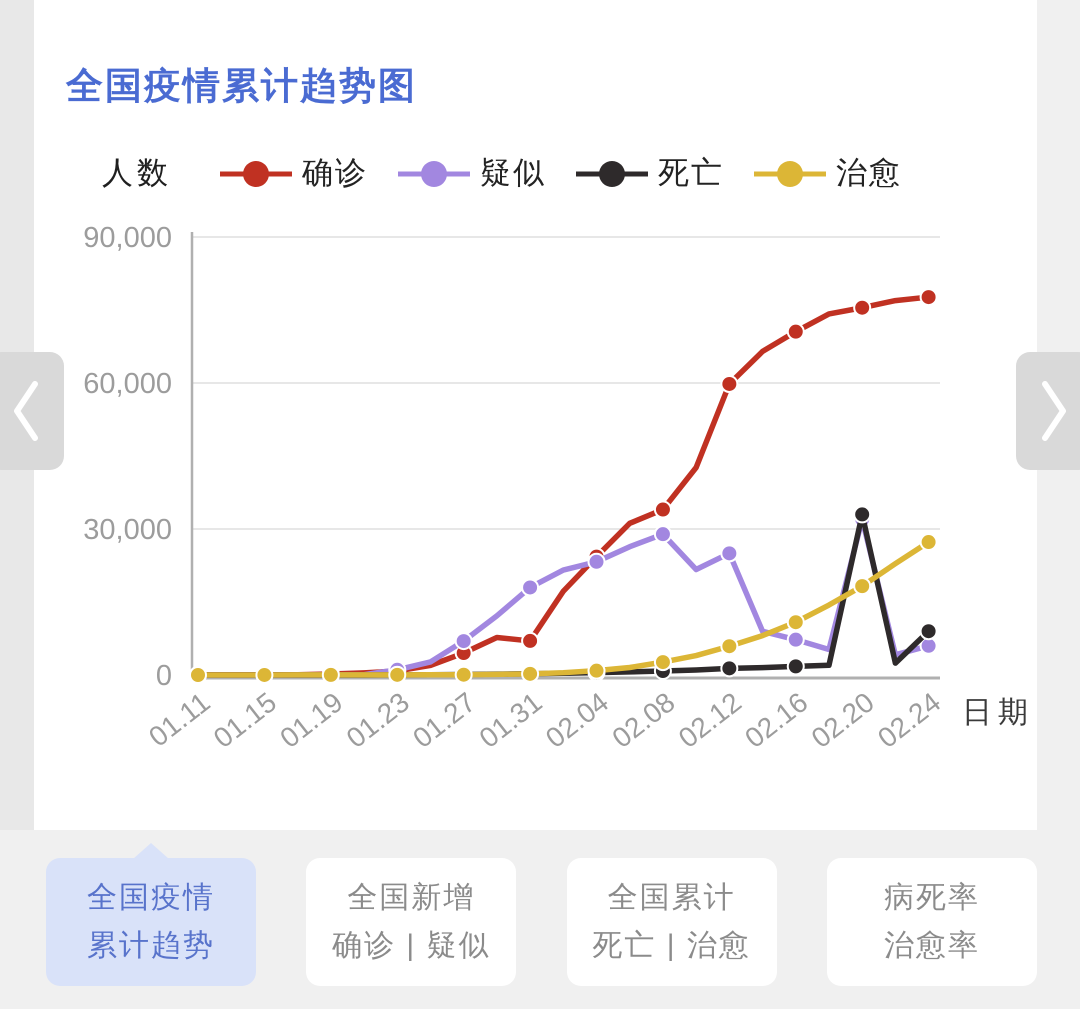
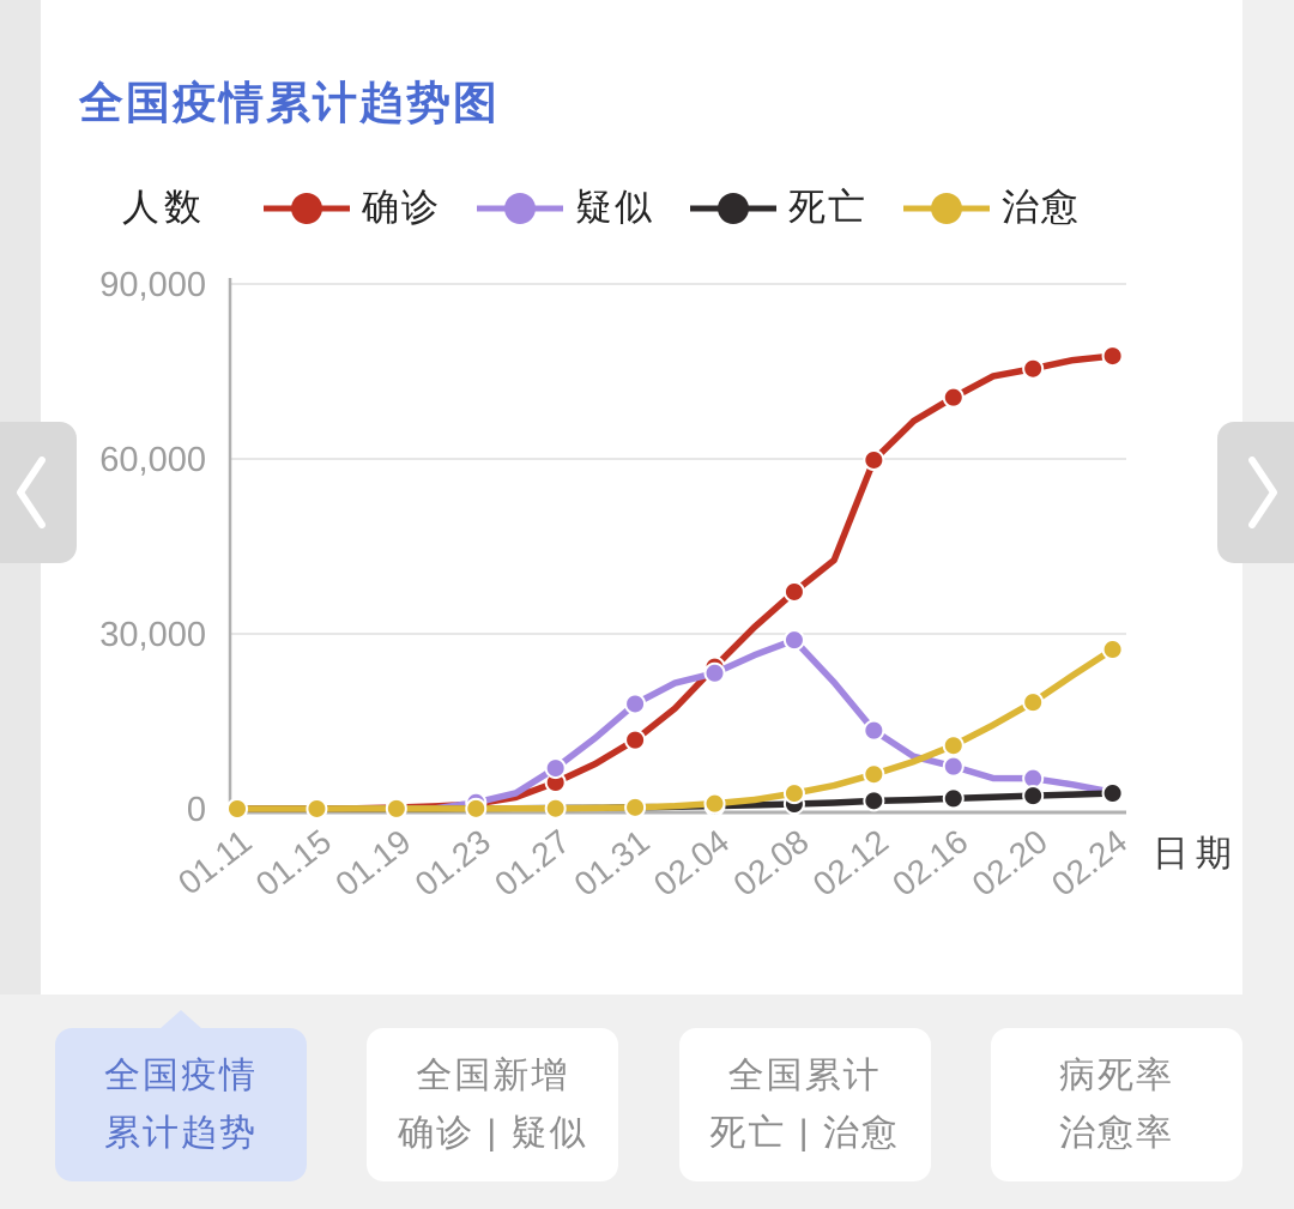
确诊/01.31: 7000 -> 12000
确诊/02.08: 34000 -> 37000
疑似/02.12: 25000 -> 13000
疑似/02.20: 32000 -> 5000
死亡/02.20: 33000 -> 2000
疑似/02.24: 6000 -> 3000
死亡/02.24: 9000 -> 3000
